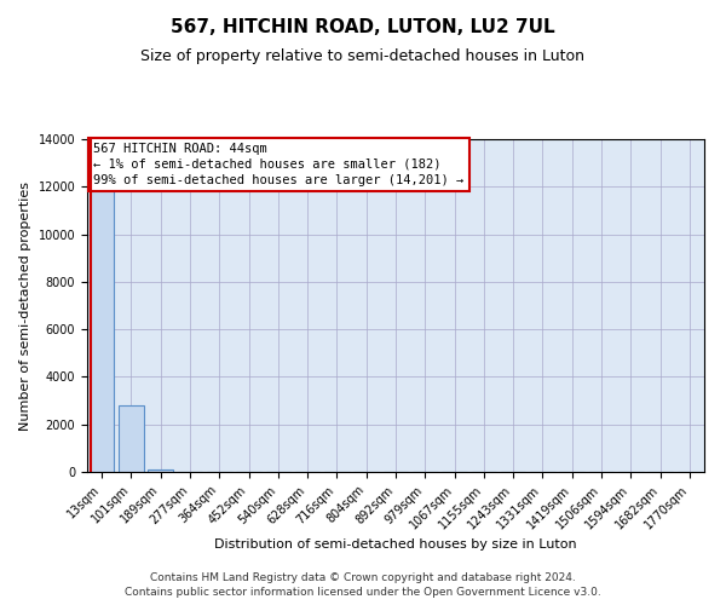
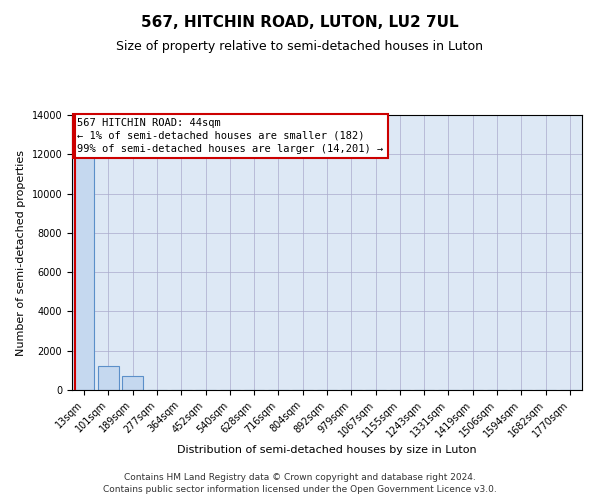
101sqm: 2800 -> 1200
189sqm: 100 -> 700
